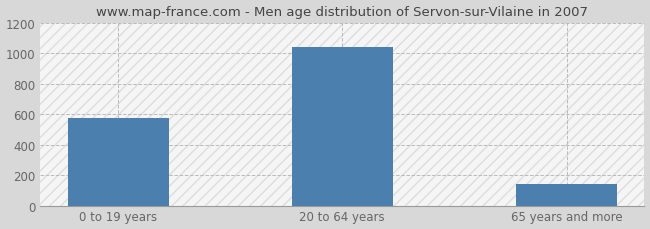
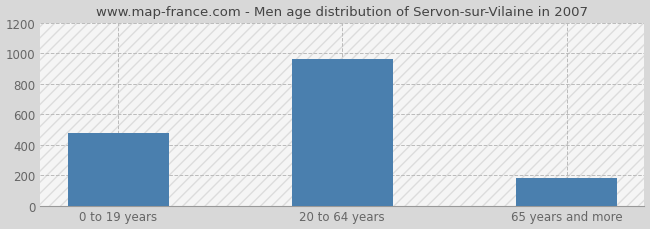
0 to 19 years: 580 -> 480
20 to 64 years: 1040 -> 960
65 years and more: 140 -> 180
